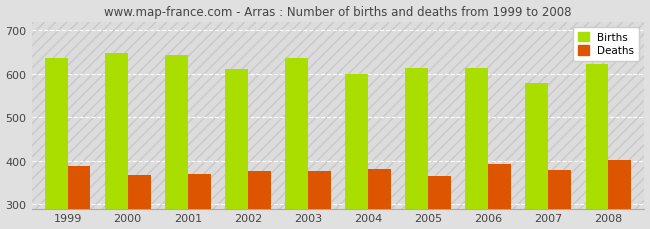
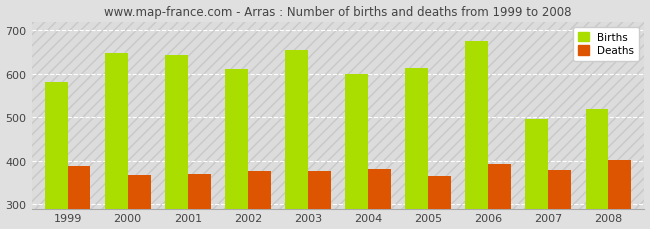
Births/1999: 636 -> 580
Births/2003: 635 -> 655
Births/2006: 613 -> 675
Births/2007: 578 -> 495
Births/2008: 623 -> 520
